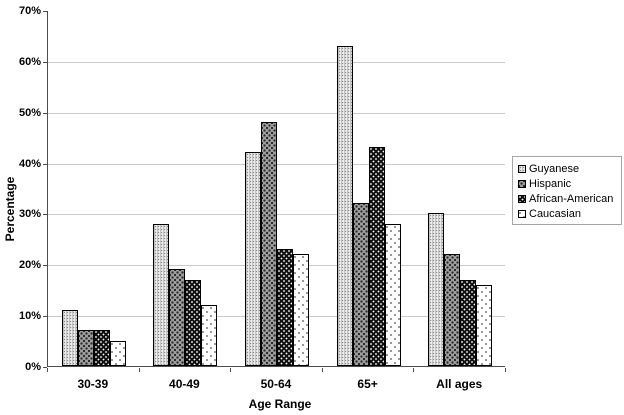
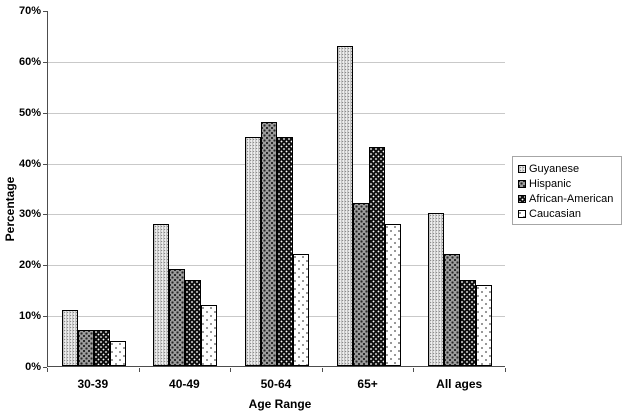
Guyanese/50-64: 42% -> 45%
African-American/50-64: 23% -> 45%
